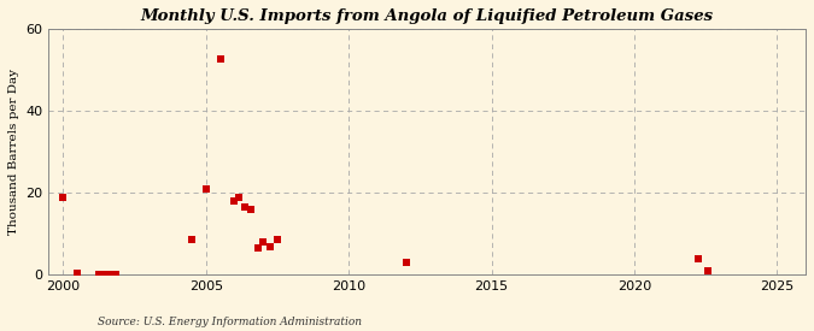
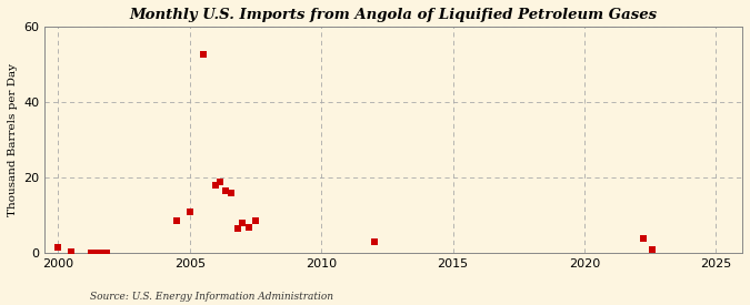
2000: 19.0 -> 1.5
2005: 21.0 -> 11.0
